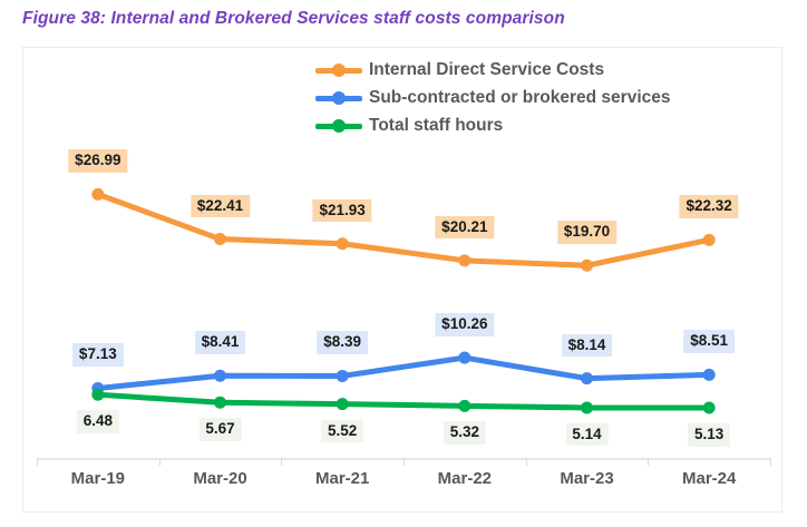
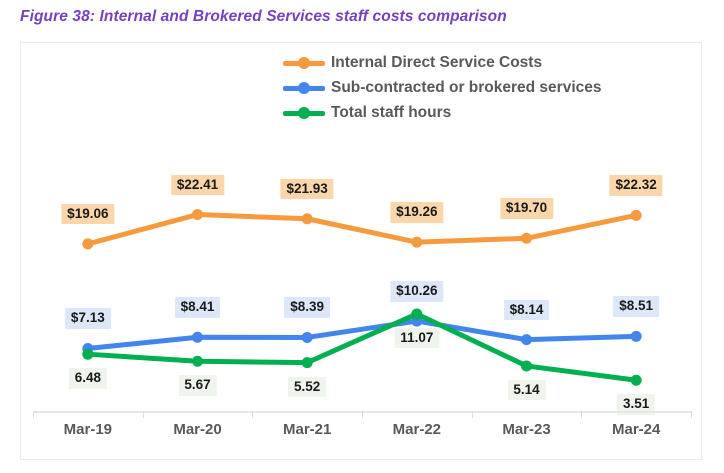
Internal Direct Service Costs/Mar-19: $26.99 -> $19.06
Internal Direct Service Costs/Mar-22: $20.21 -> $19.26
Total staff hours/Mar-22: 5.32 -> 11.07
Total staff hours/Mar-24: 5.13 -> 3.51
